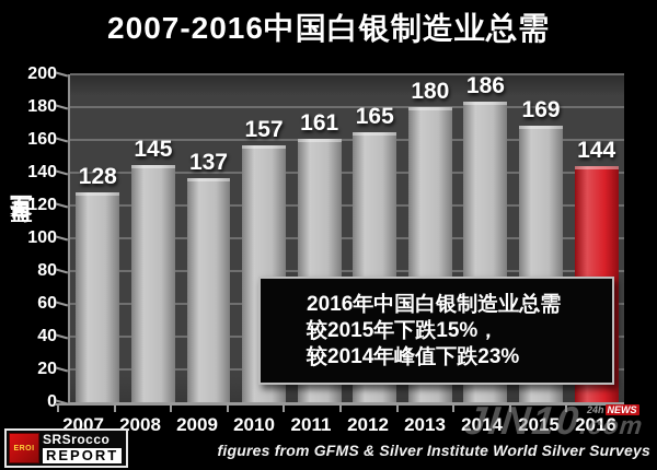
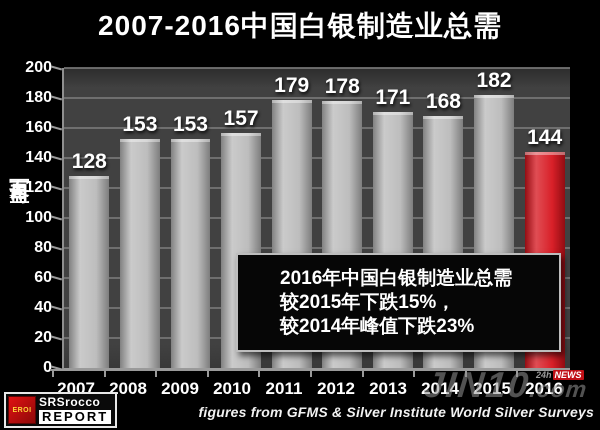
2008: 145 -> 153
2009: 137 -> 153
2011: 161 -> 179
2012: 165 -> 178
2013: 180 -> 171
2014: 186 -> 168
2015: 169 -> 182
